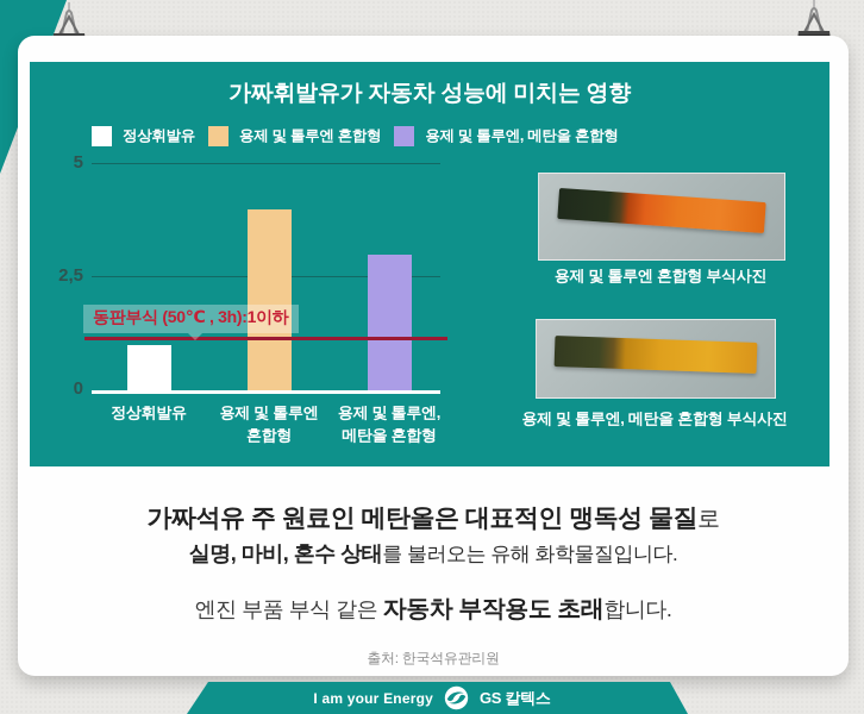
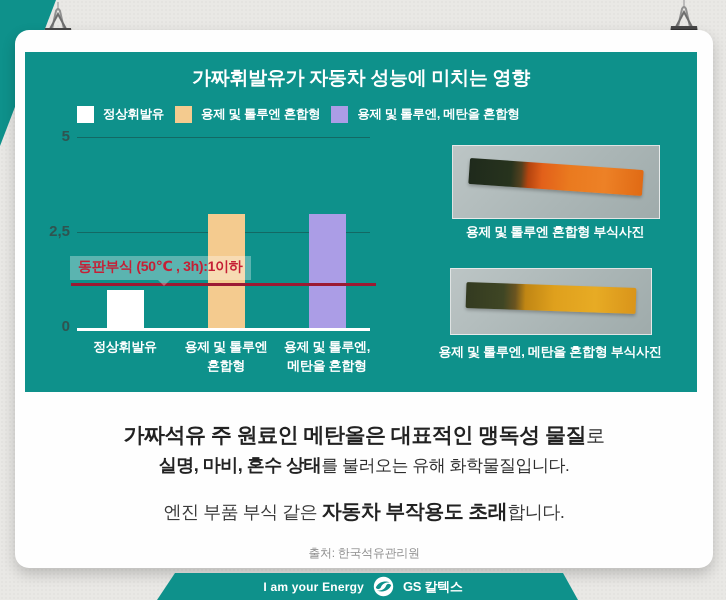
용제 및 톨루엔 혼합형: 4 -> 3
